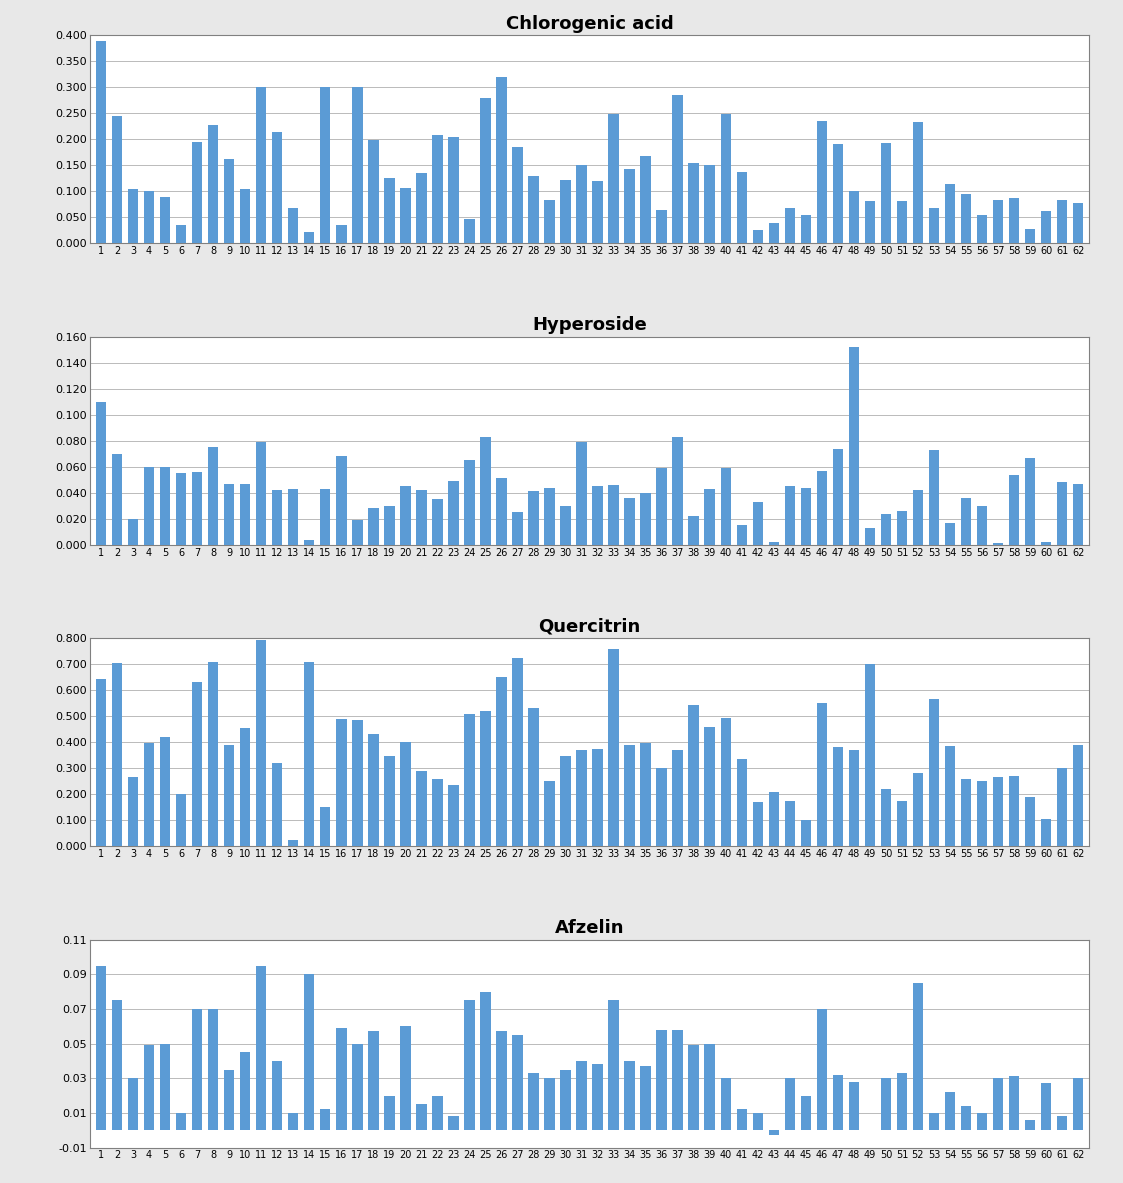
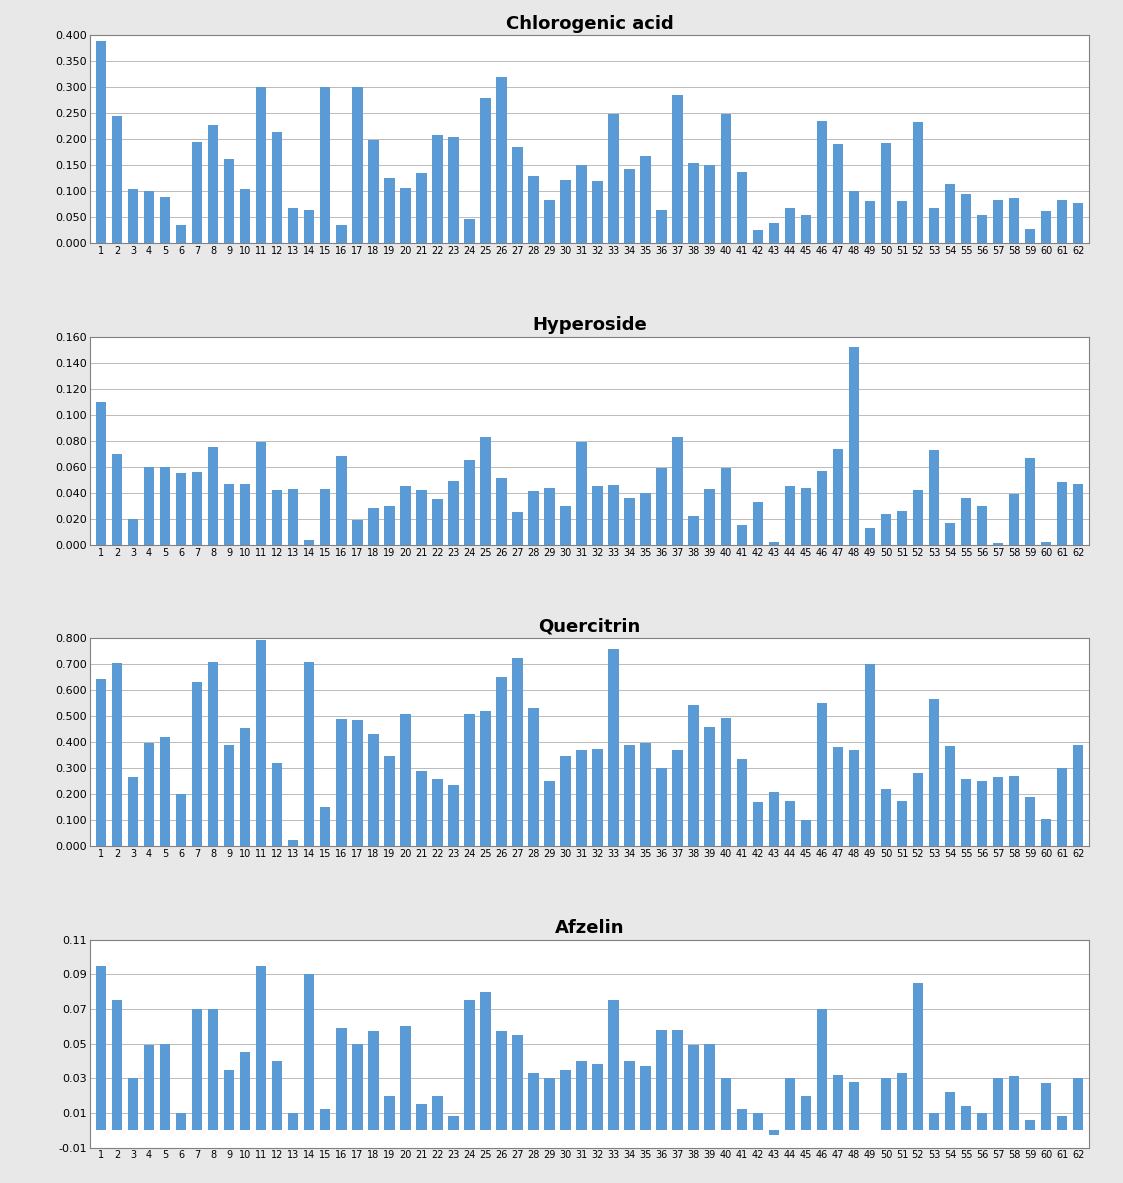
Chlorogenic acid/14: 0.022 -> 0.064
Hyperoside/58: 0.054 -> 0.039
Quercitrin/20: 0.400 -> 0.510
